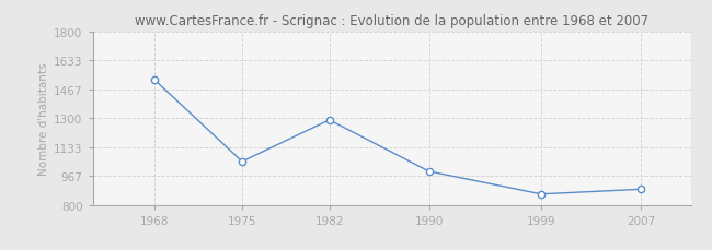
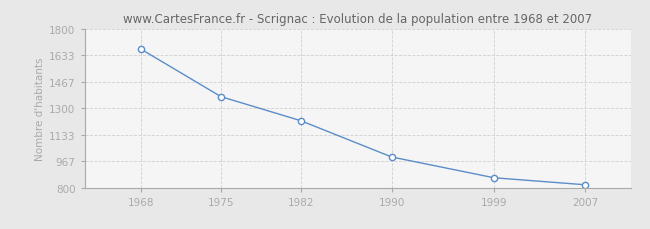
1968: 1520 -> 1670
1975: 1050 -> 1370
1982: 1290 -> 1220
2007: 890 -> 820
